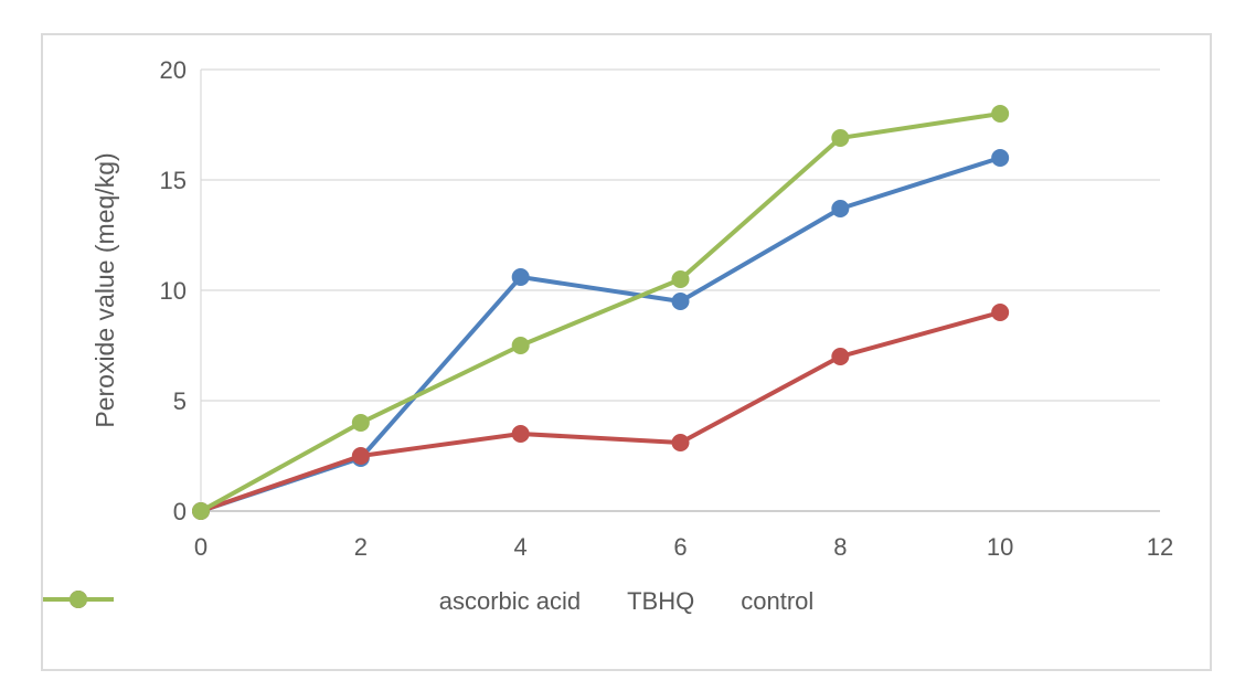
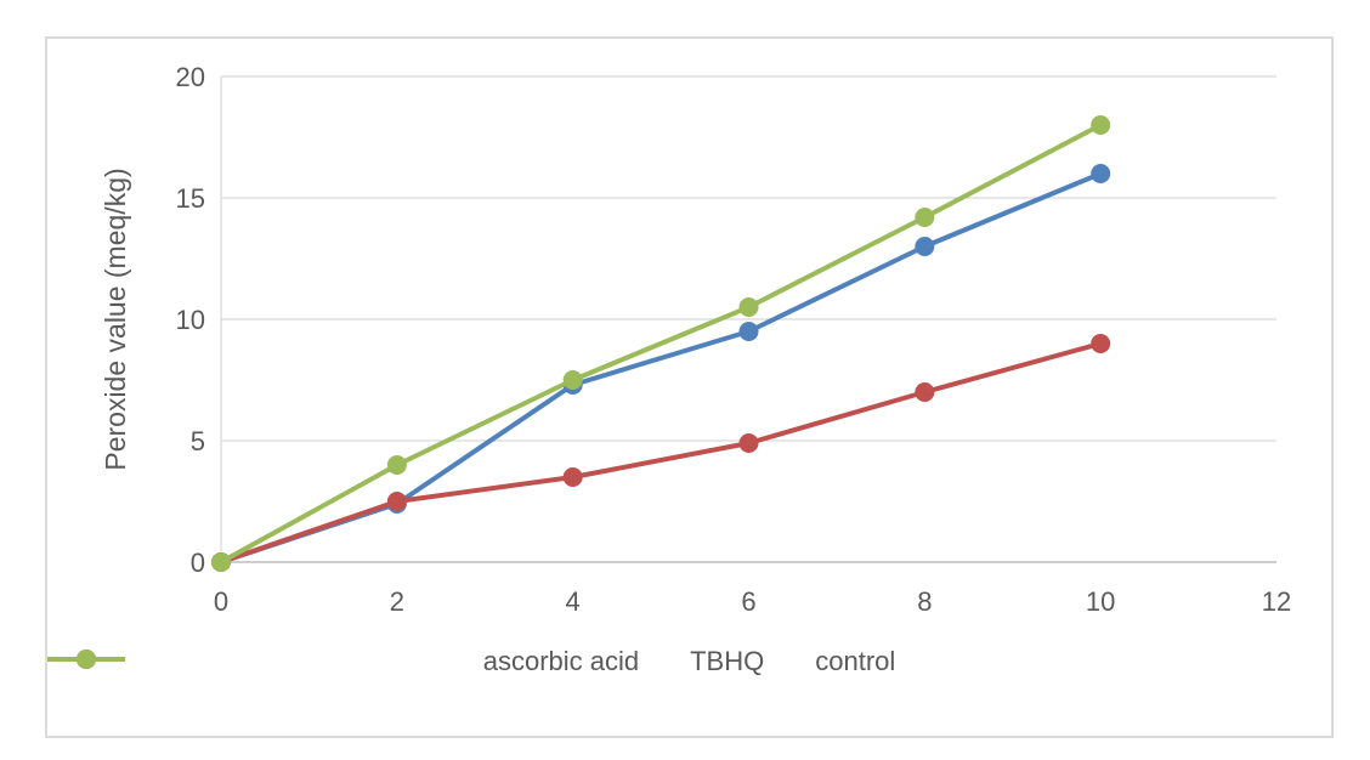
ascorbic acid/4: 10.6 -> 7.3
TBHQ/6: 3.1 -> 4.9
ascorbic acid/8: 13.7 -> 13.0
control/8: 16.9 -> 14.2
